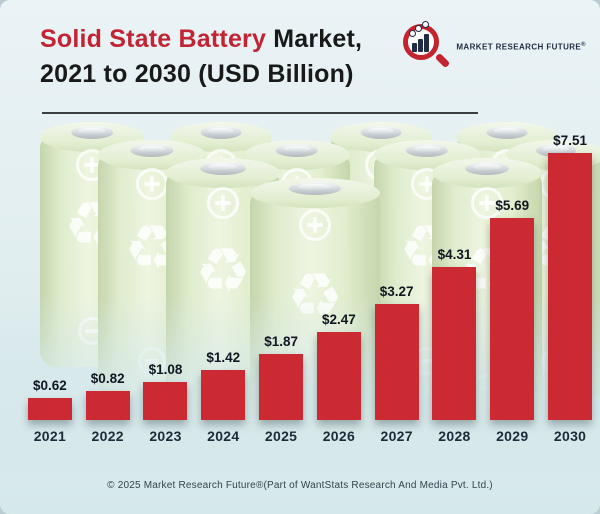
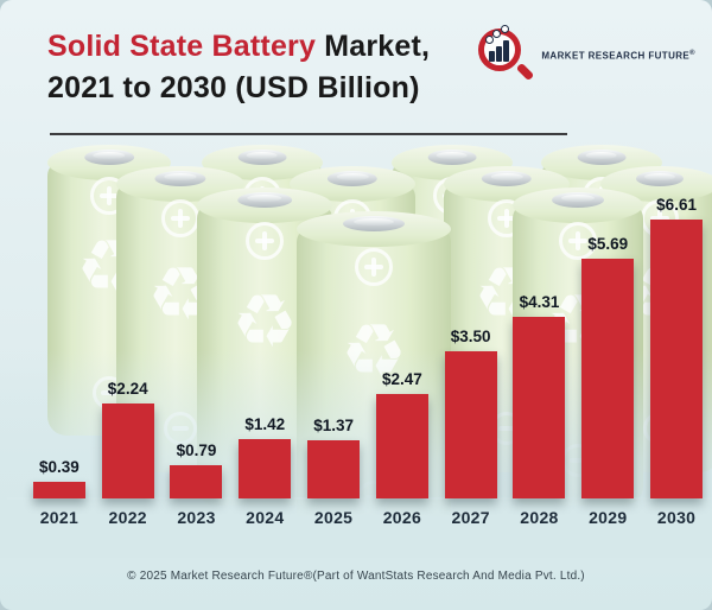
2021: $0.62 -> $0.39
2022: $0.82 -> $2.24
2023: $1.08 -> $0.79
2025: $1.87 -> $1.37
2027: $3.27 -> $3.50
2030: $7.51 -> $6.61
